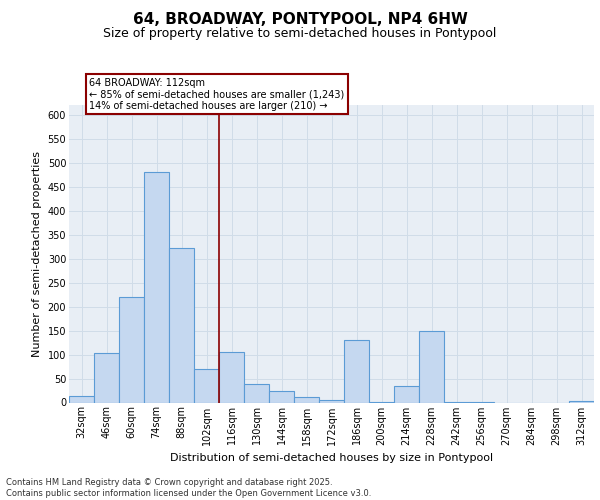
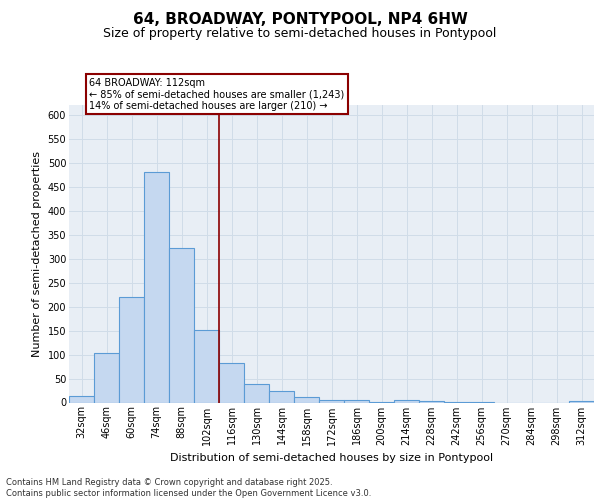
102sqm: 70 -> 152
116sqm: 105 -> 83
186sqm: 130 -> 5
214sqm: 35 -> 5
228sqm: 150 -> 4
